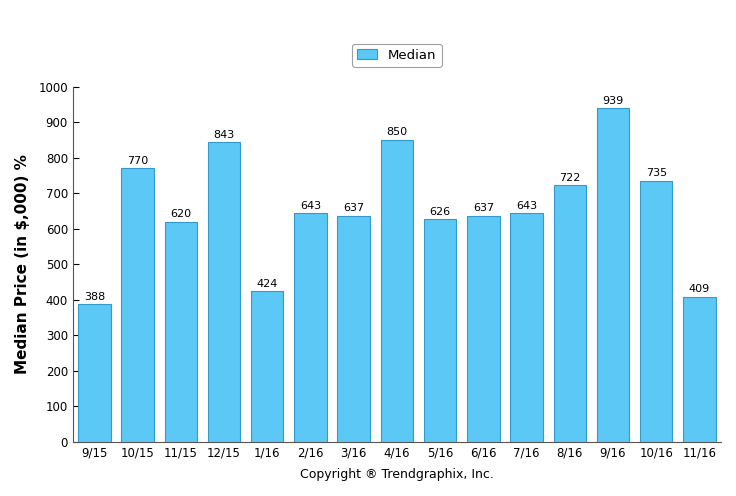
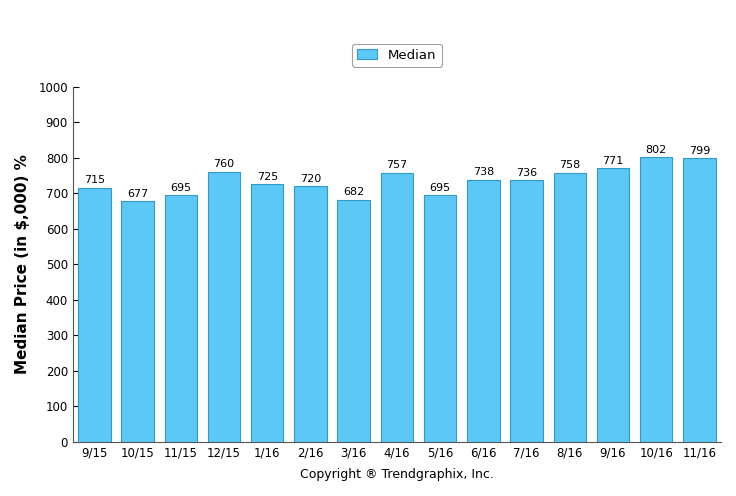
9/15: 388 -> 715
10/15: 770 -> 677
11/15: 620 -> 695
12/15: 843 -> 760
1/16: 424 -> 725
2/16: 643 -> 720
3/16: 637 -> 682
4/16: 850 -> 757
5/16: 626 -> 695
6/16: 637 -> 738
7/16: 643 -> 736
8/16: 722 -> 758
9/16: 939 -> 771
10/16: 735 -> 802
11/16: 409 -> 799
